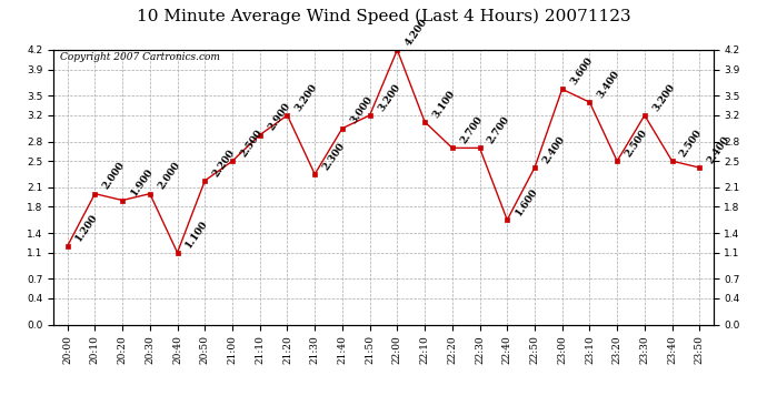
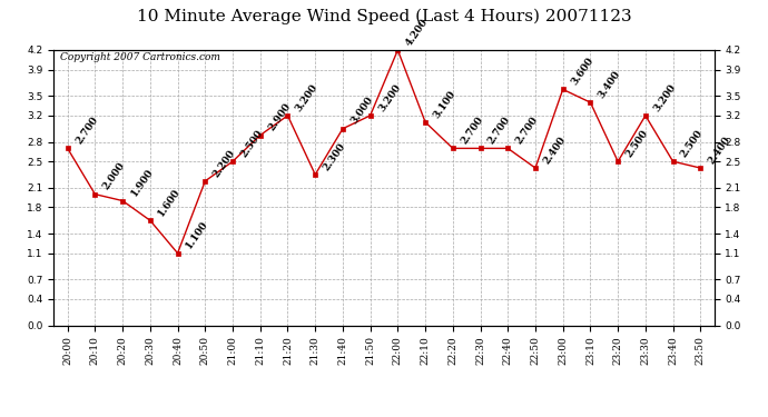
20:00: 1.200 -> 2.700
20:30: 2.000 -> 1.600
22:40: 1.600 -> 2.700
